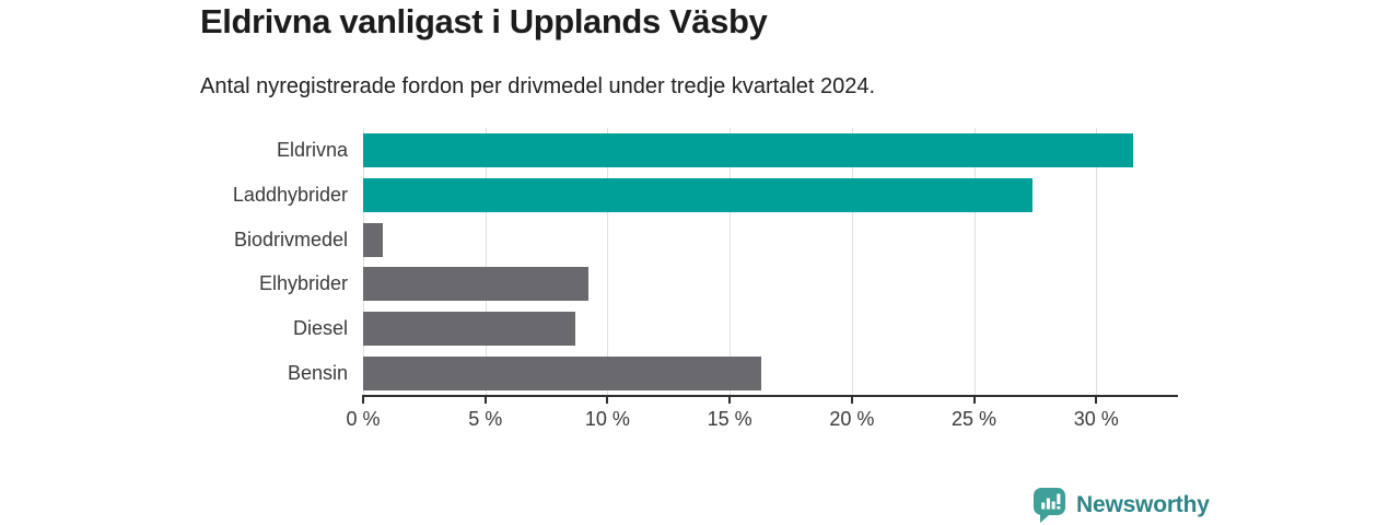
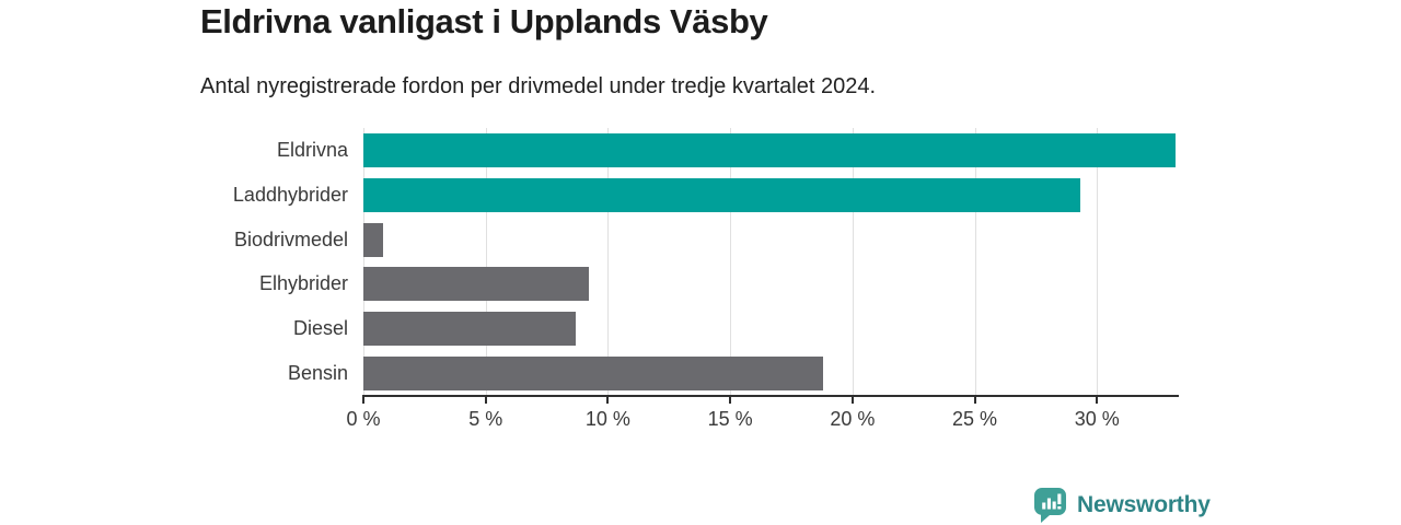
Eldrivna: 31.5% -> 33.2%
Laddhybrider: 27.4% -> 29.3%
Bensin: 16.3% -> 18.8%
